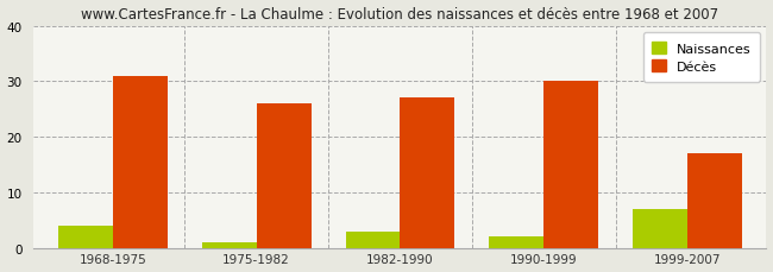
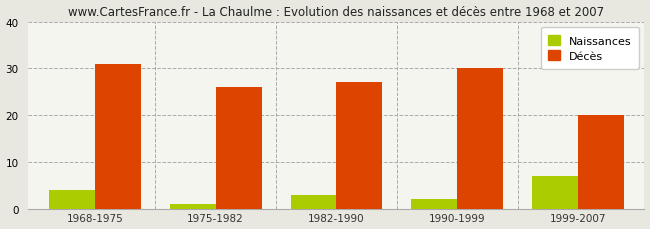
Décès/1999-2007: 17 -> 20
